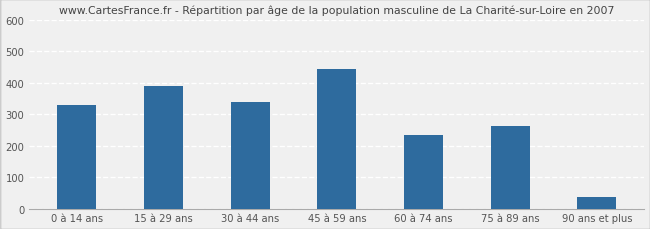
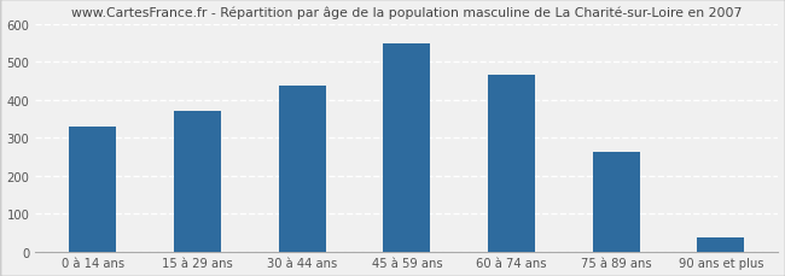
15 à 29 ans: 390 -> 370
30 à 44 ans: 340 -> 438
45 à 59 ans: 445 -> 550
60 à 74 ans: 235 -> 465
